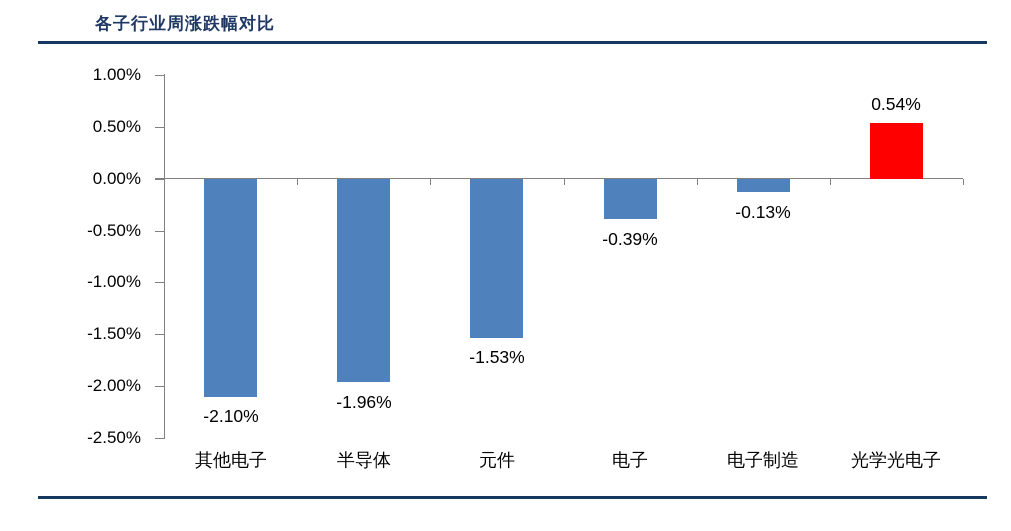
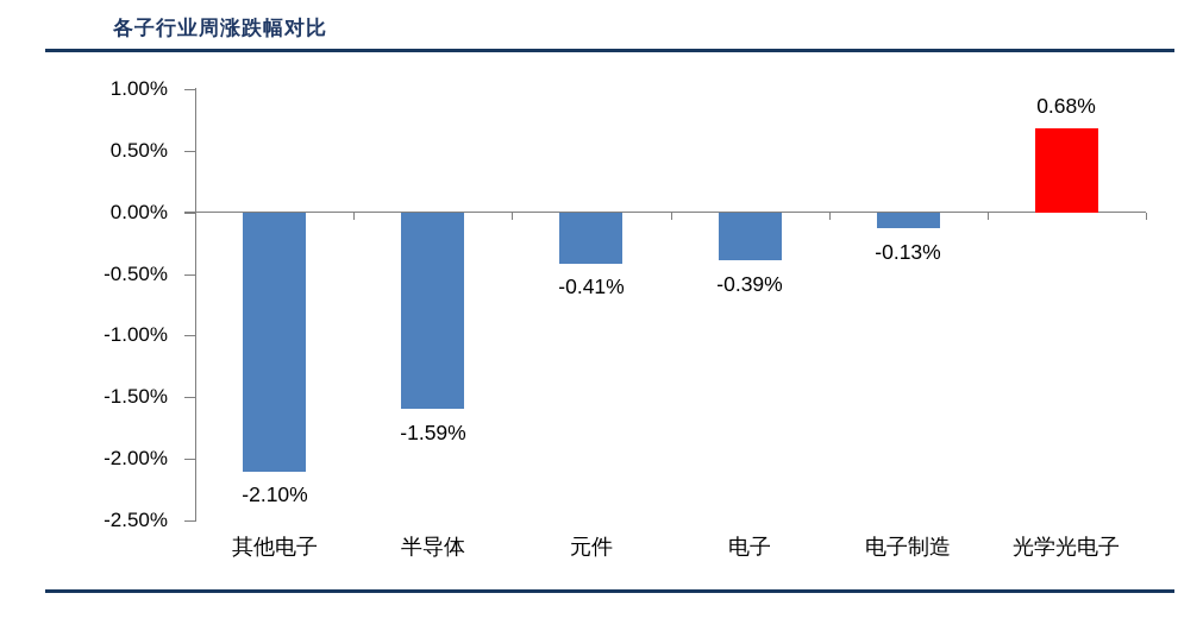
半导体: -1.96% -> -1.59%
元件: -1.53% -> -0.41%
光学光电子: 0.54% -> 0.68%
